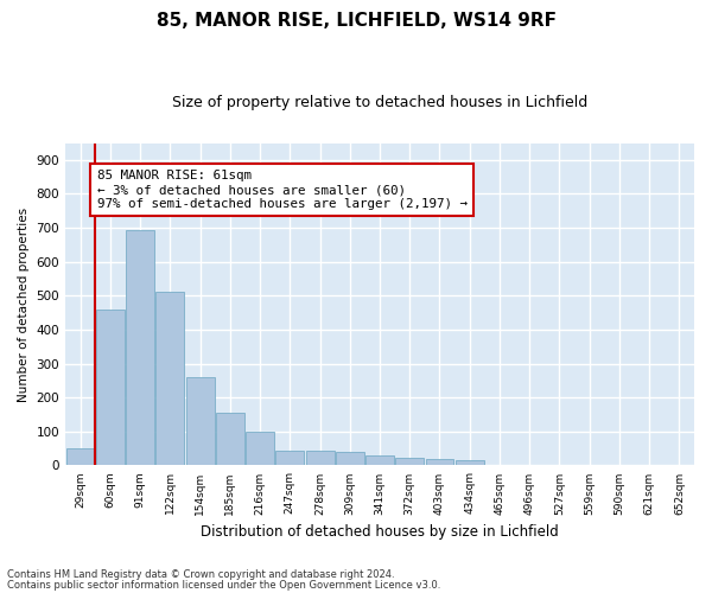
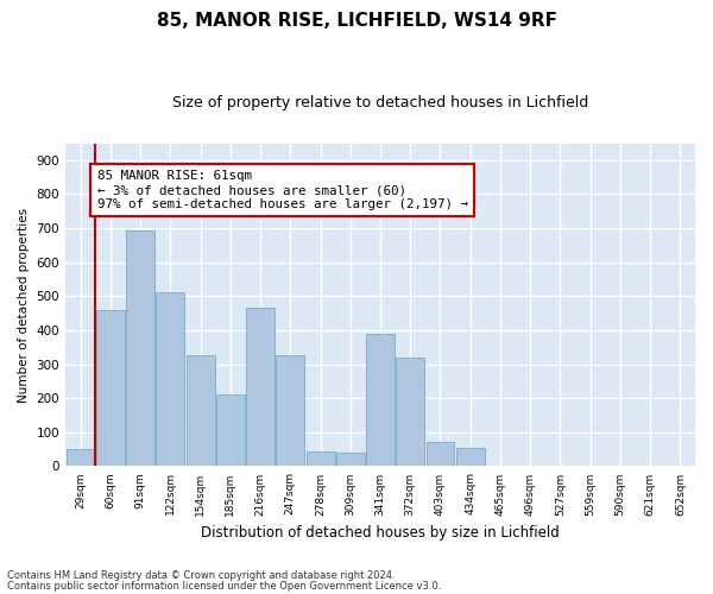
154sqm: 260 -> 325
185sqm: 155 -> 210
216sqm: 100 -> 465
247sqm: 45 -> 325
341sqm: 28 -> 390
372sqm: 22 -> 320
403sqm: 20 -> 70
434sqm: 14 -> 55
